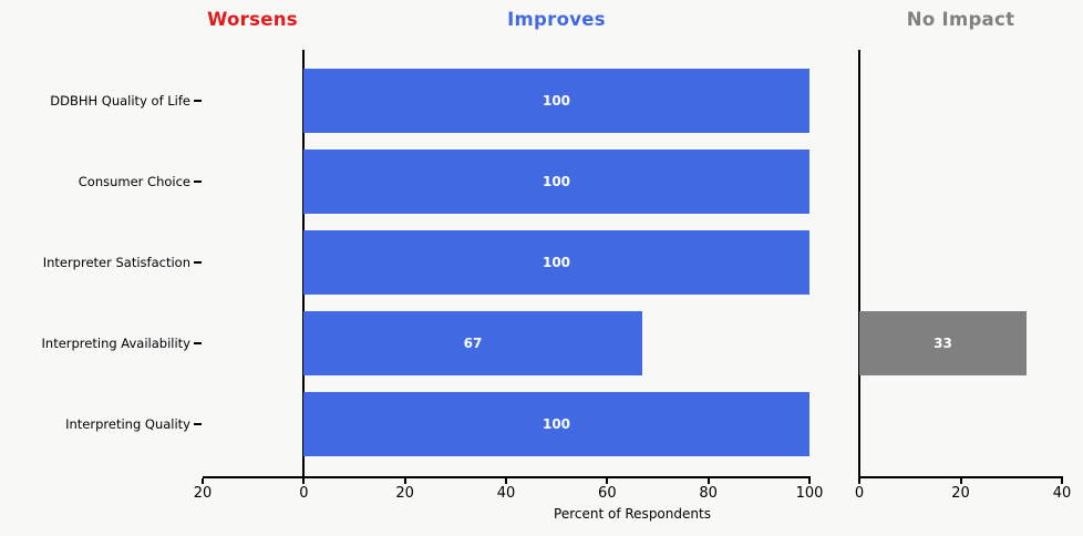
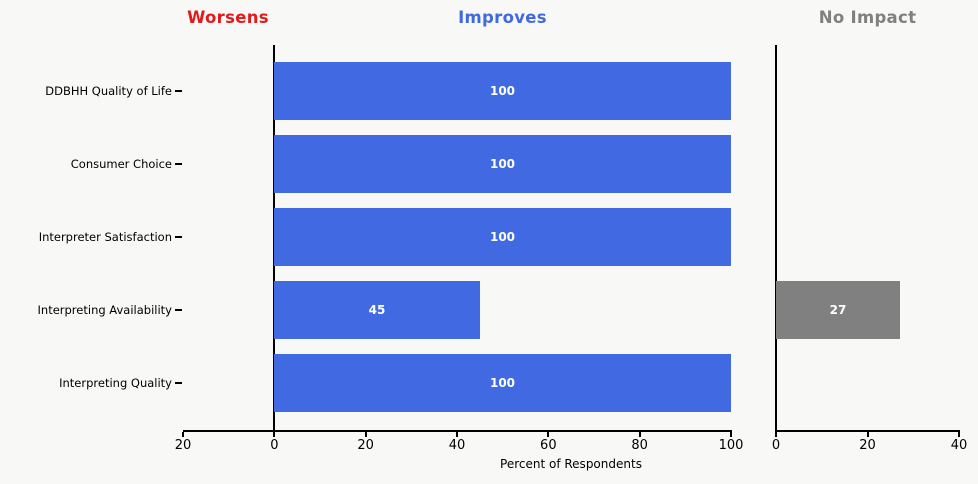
Improves/Interpreting Availability: 67 -> 45
No Impact/Interpreting Availability: 33 -> 27
